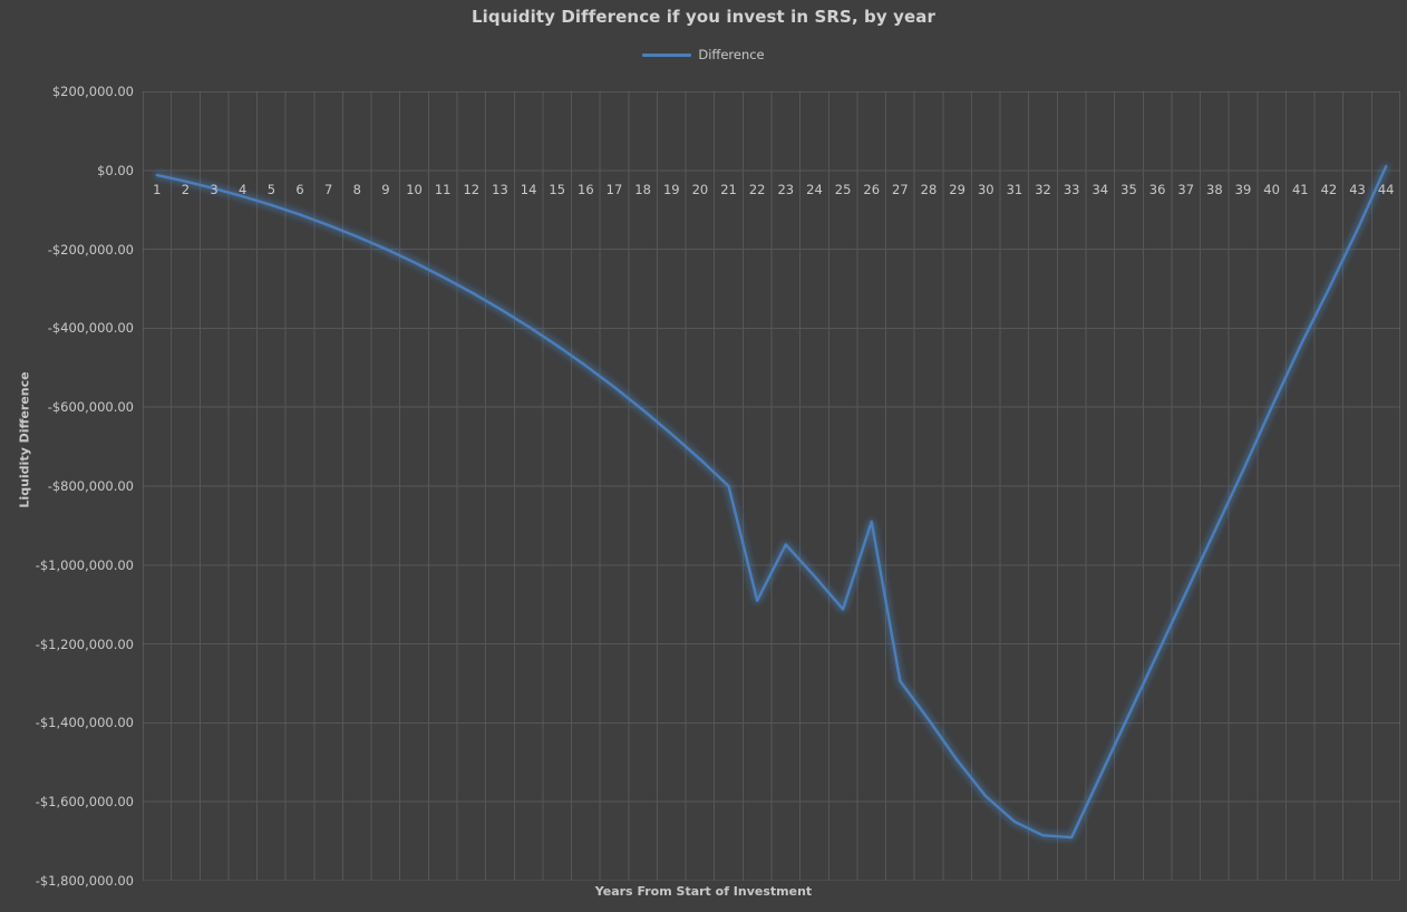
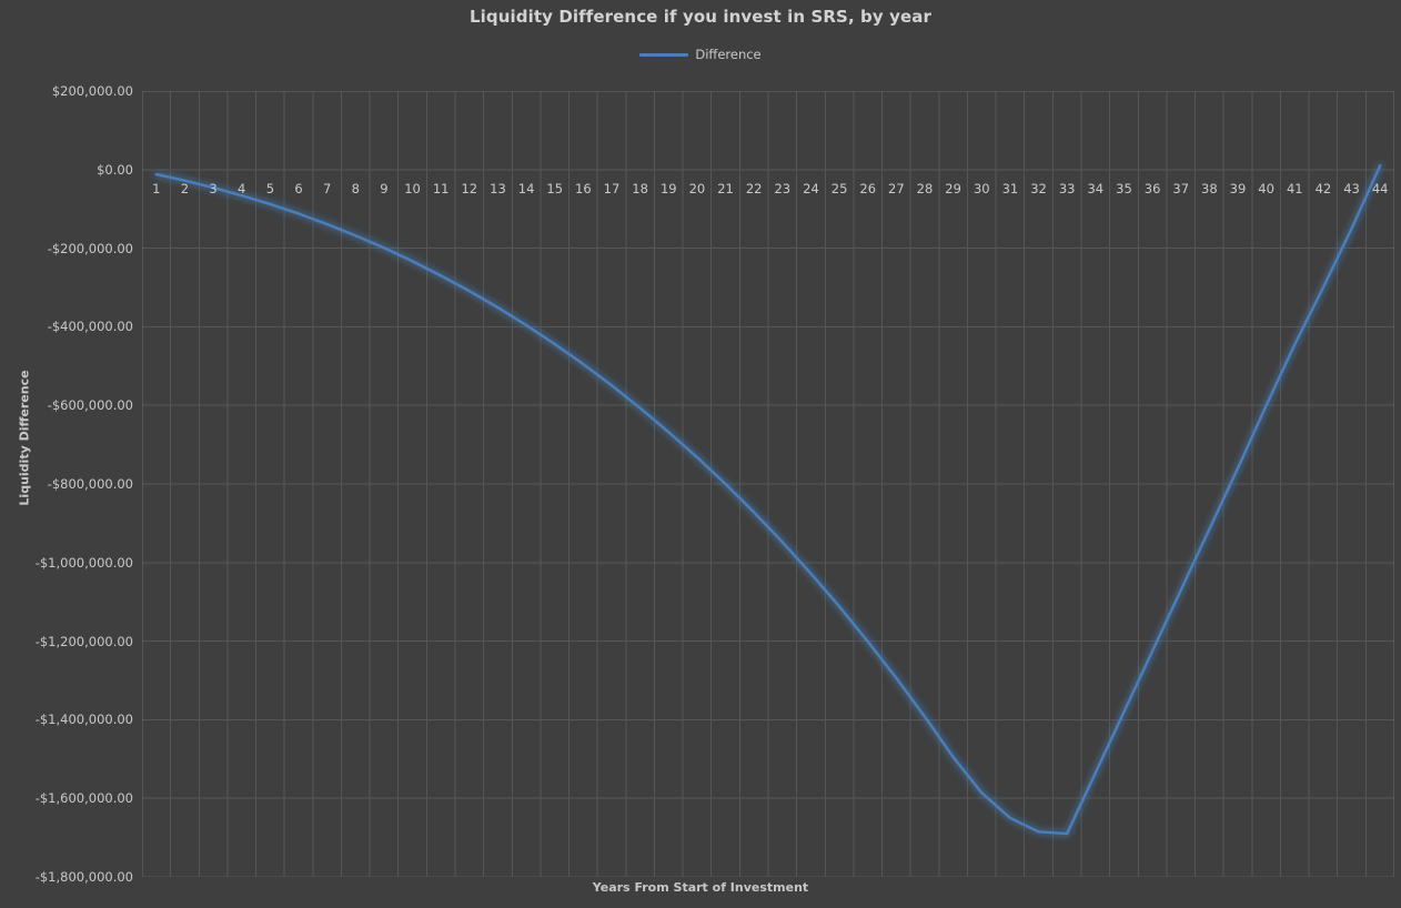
22: -$1090000 -> -$870000
26: -$890000 -> -$1200000
